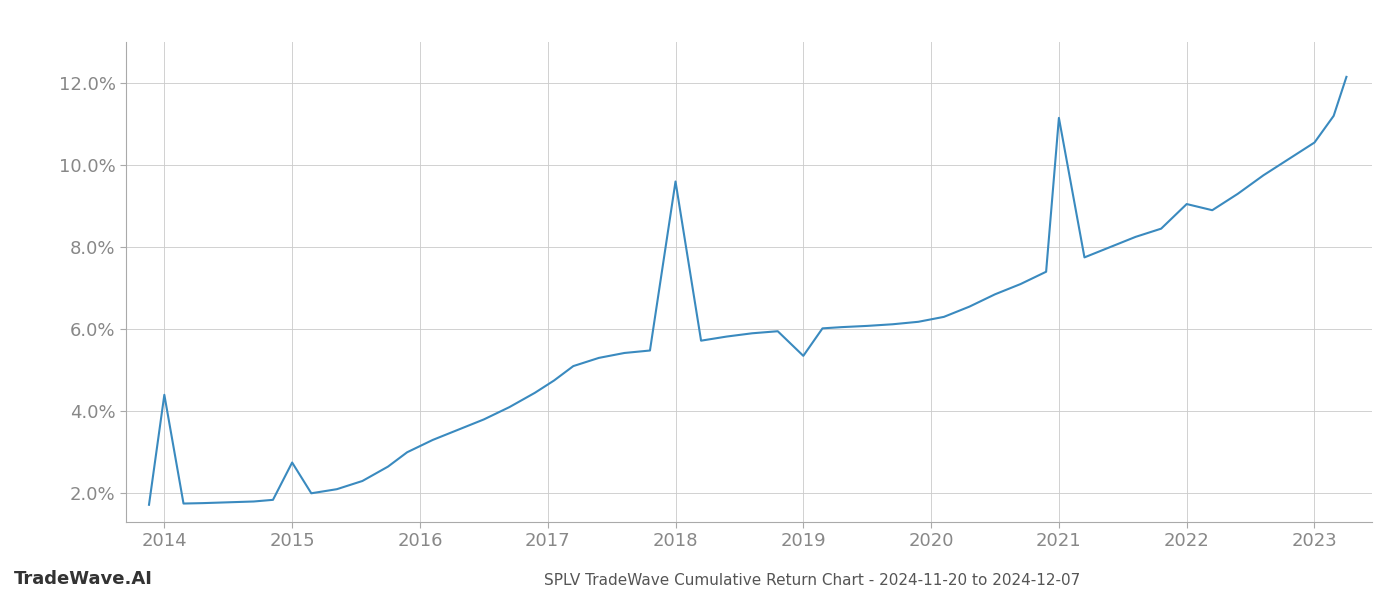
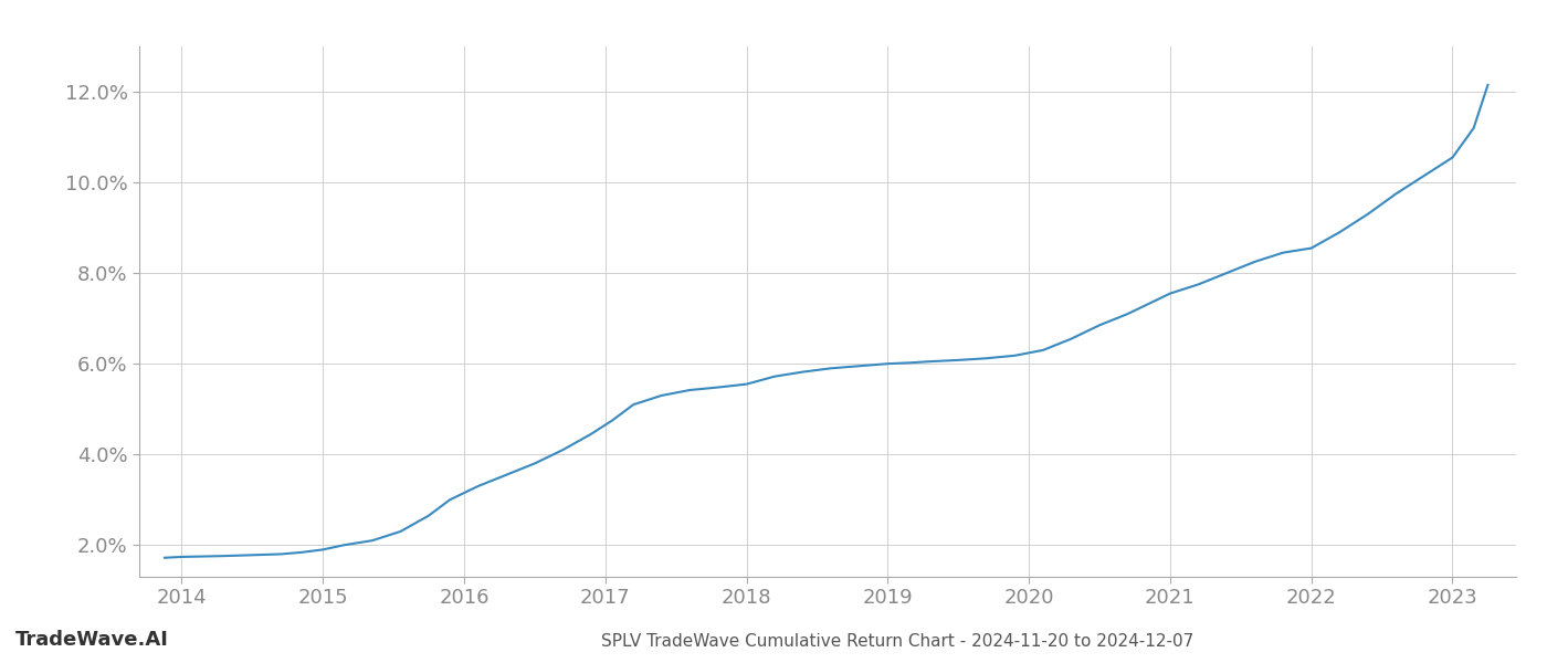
2014: 4.40% -> 1.74%
2015: 2.75% -> 1.90%
2018: 9.60% -> 5.55%
2019: 5.35% -> 6.00%
2021: 11.15% -> 7.55%
2022: 9.05% -> 8.55%
